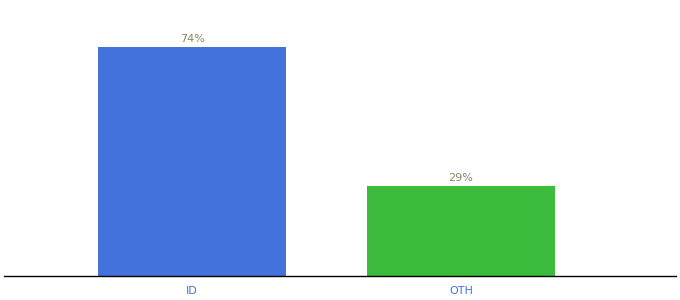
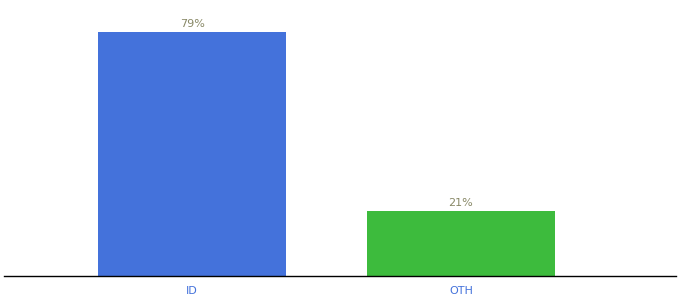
ID: 74% -> 79%
OTH: 29% -> 21%
